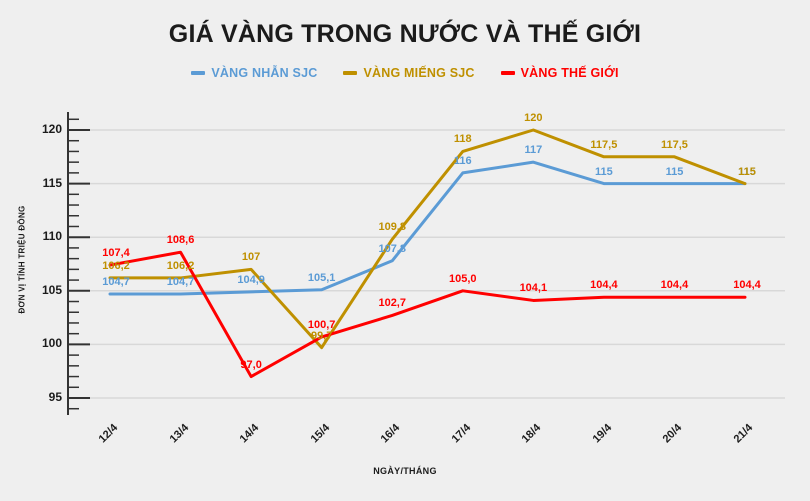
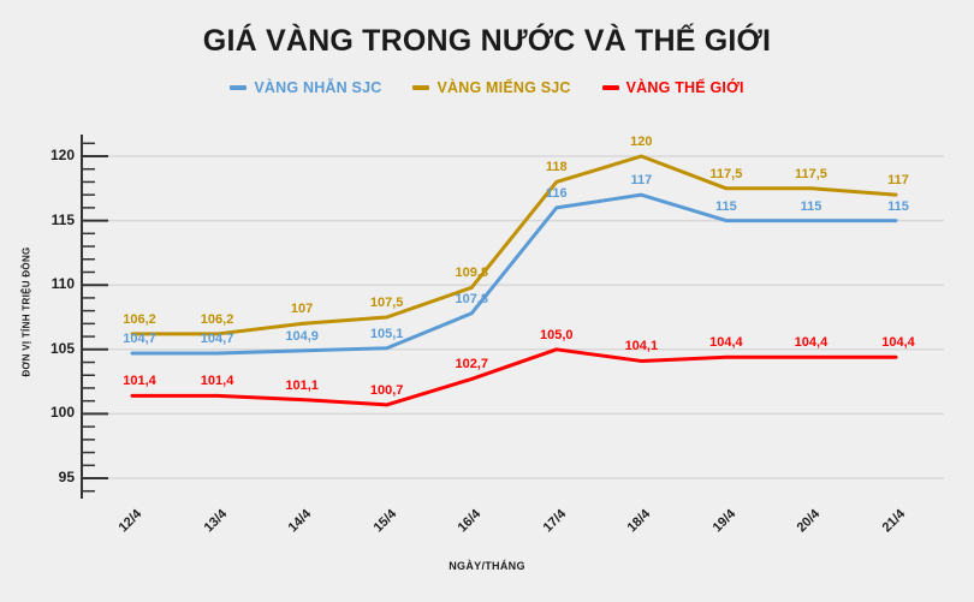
VÀNG THẾ GIỚI/12/4: 107,4 -> 101,4
VÀNG THẾ GIỚI/13/4: 108,6 -> 101,4
VÀNG THẾ GIỚI/14/4: 97,0 -> 101,1
VÀNG MIẾNG SJC/15/4: 99,7 -> 107,5
VÀNG MIẾNG SJC/21/4: 115 -> 117
